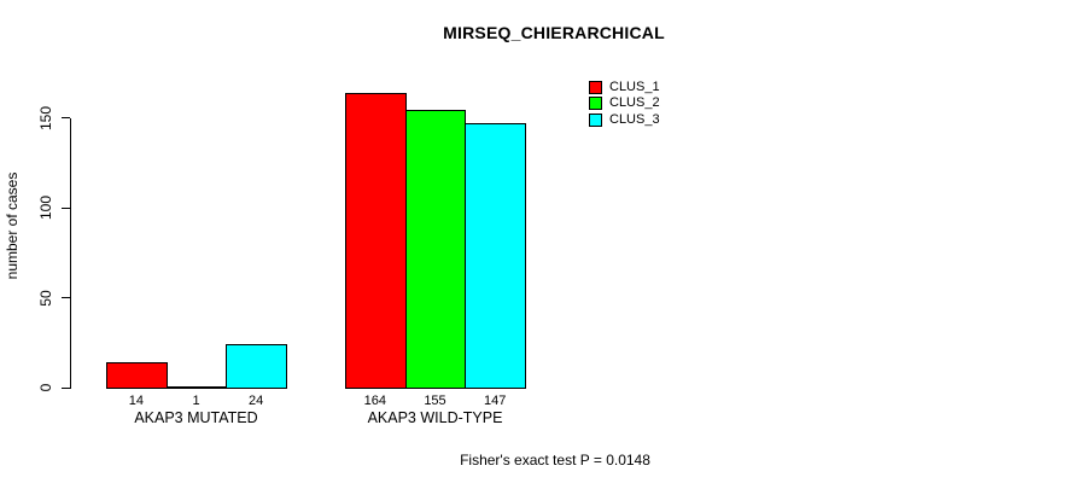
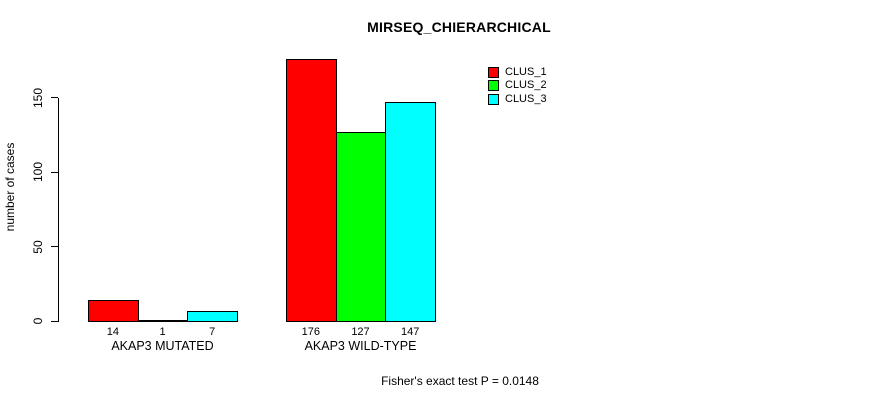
CLUS_3/AKAP3 MUTATED: 24 -> 7
CLUS_1/AKAP3 WILD-TYPE: 164 -> 176
CLUS_2/AKAP3 WILD-TYPE: 155 -> 127
